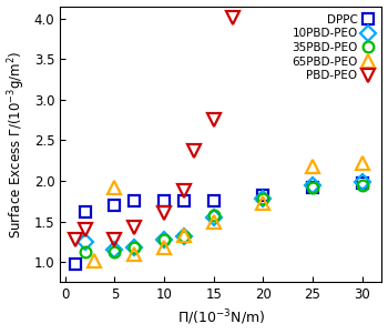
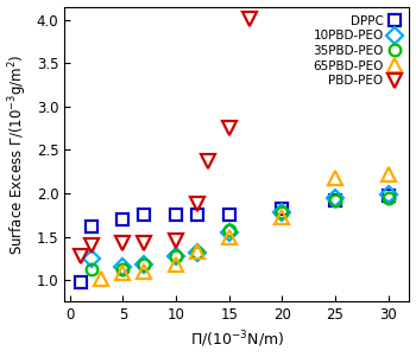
65PBD-PEO/5: 1.92 -> 1.08
PBD-PEO/5: 1.28 -> 1.43
PBD-PEO/10: 1.60 -> 1.45
